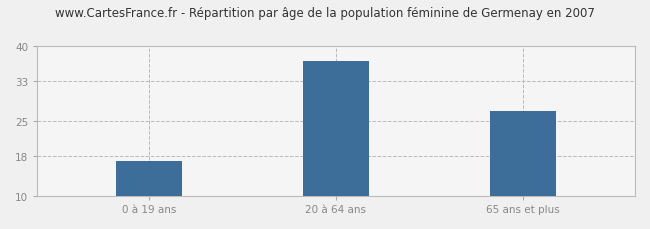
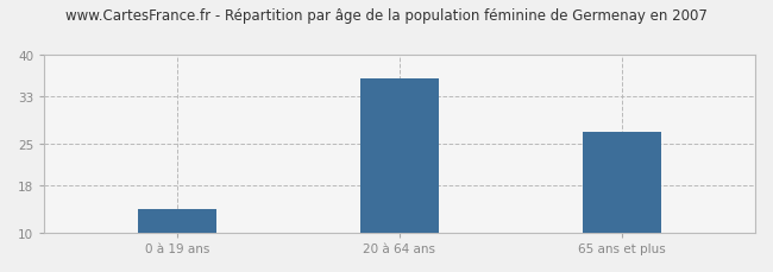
0 à 19 ans: 17 -> 14
20 à 64 ans: 37 -> 36
